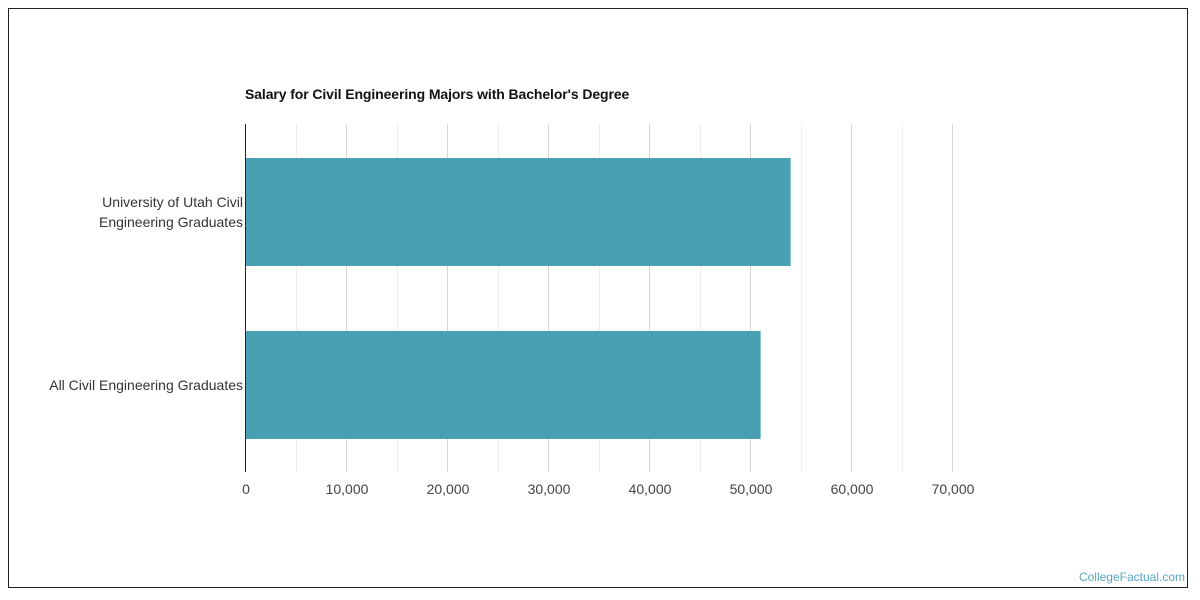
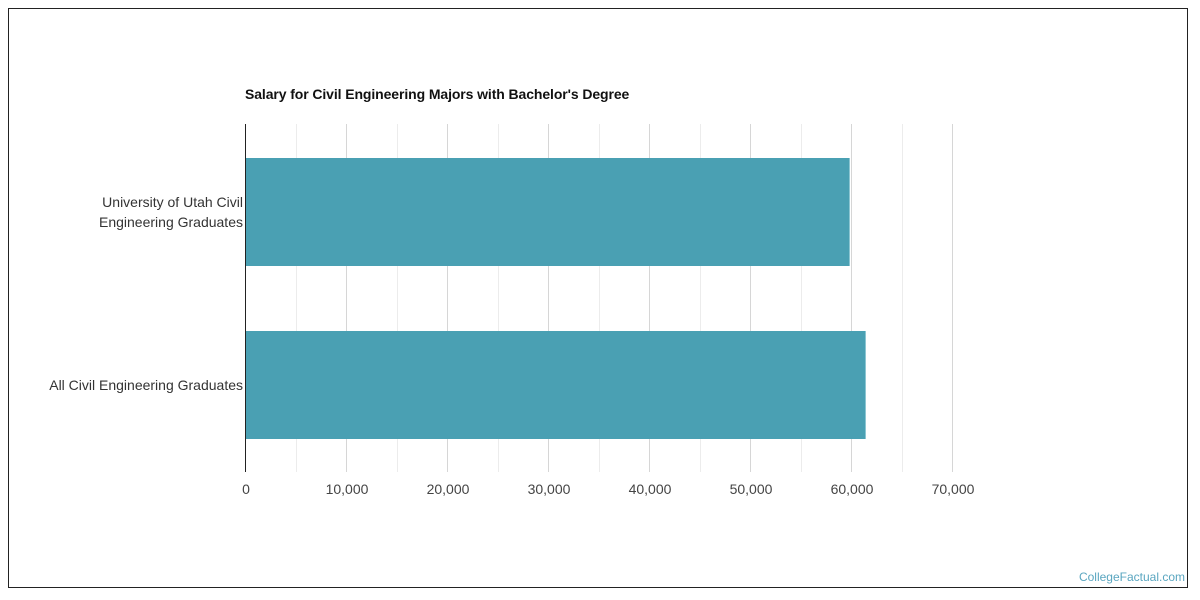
University of Utah Civil Engineering Graduates: 54000 -> 60000
All Civil Engineering Graduates: 51000 -> 61000
